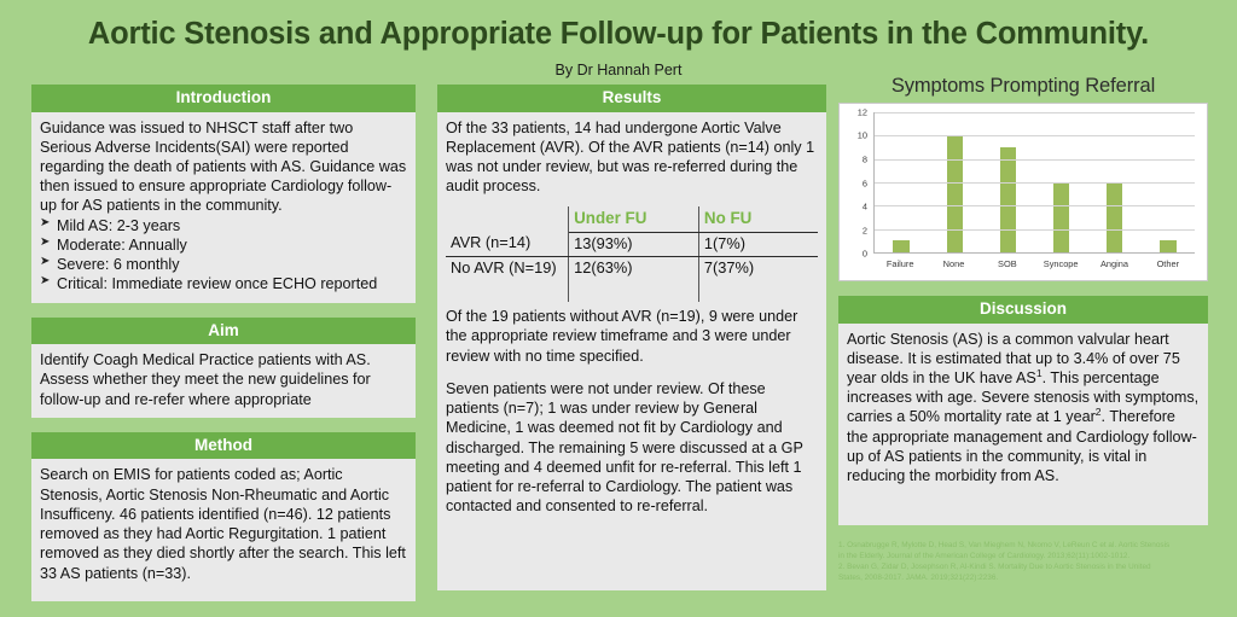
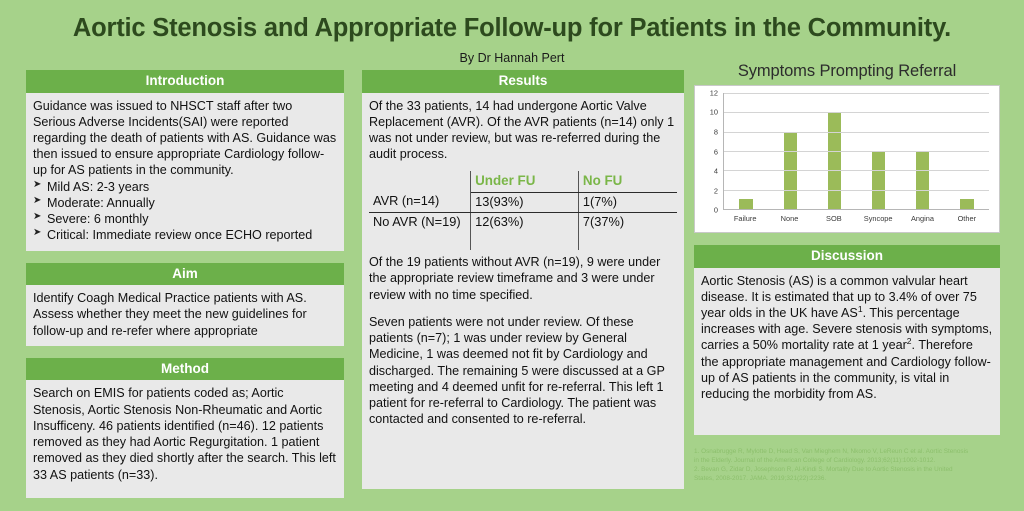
None: 10 -> 8
SOB: 9 -> 10
